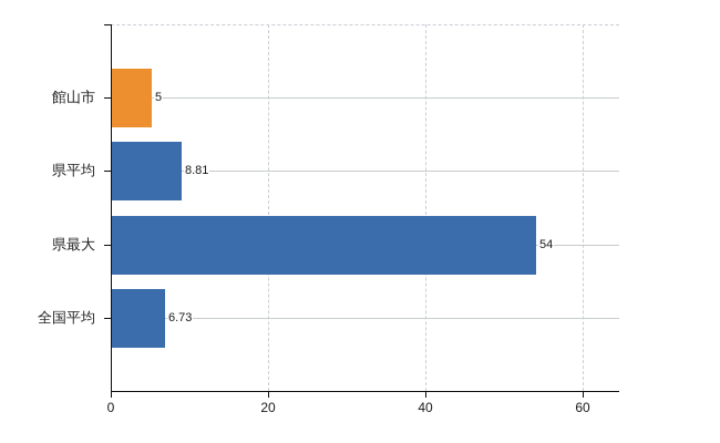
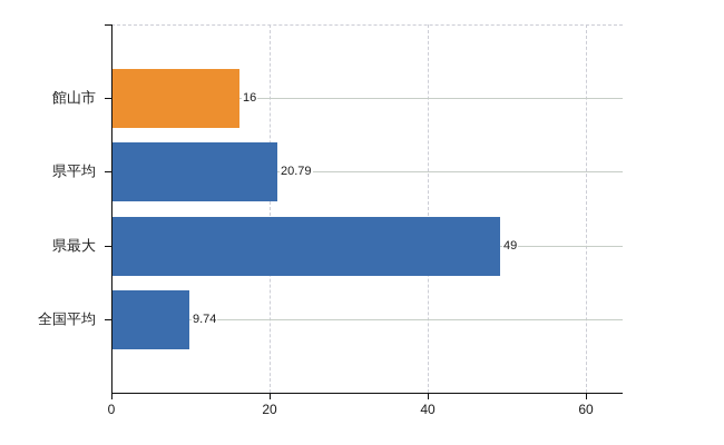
館山市: 5 -> 16
県平均: 8.81 -> 20.79
県最大: 54 -> 49
全国平均: 6.73 -> 9.74
